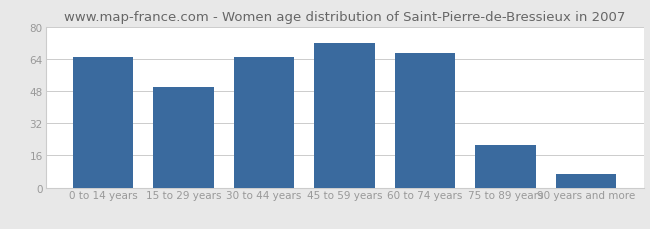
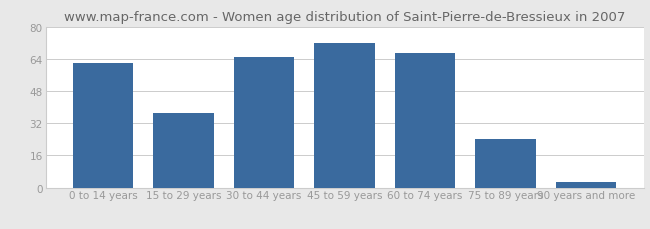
0 to 14 years: 65 -> 62
15 to 29 years: 50 -> 37
75 to 89 years: 21 -> 24
90 years and more: 7 -> 3
